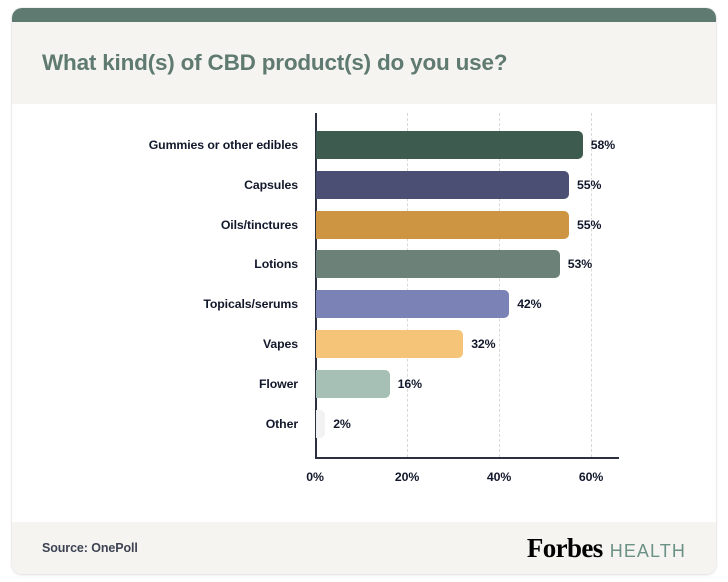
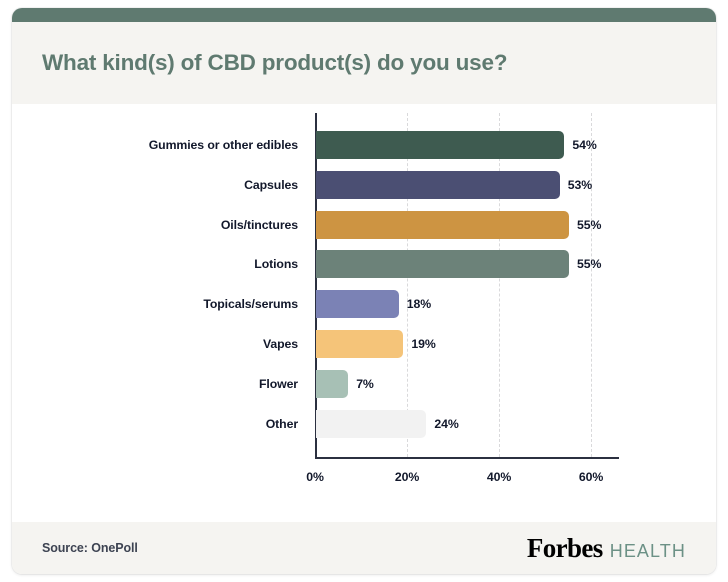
Gummies or other edibles: 58% -> 54%
Capsules: 55% -> 53%
Lotions: 53% -> 55%
Topicals/serums: 42% -> 18%
Vapes: 32% -> 19%
Flower: 16% -> 7%
Other: 2% -> 24%
